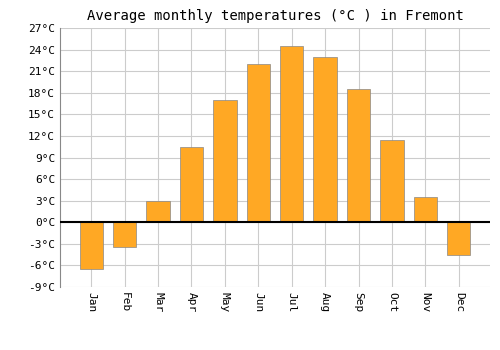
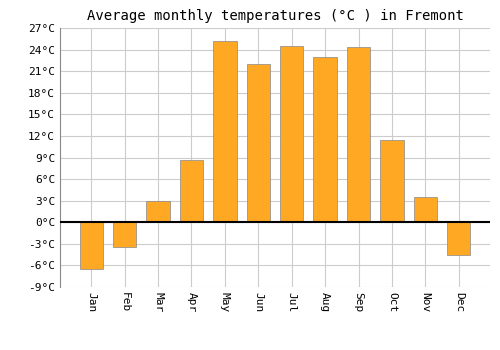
Apr: 10.5°C -> 8.6°C
May: 17.0°C -> 25.2°C
Sep: 18.5°C -> 24.4°C
